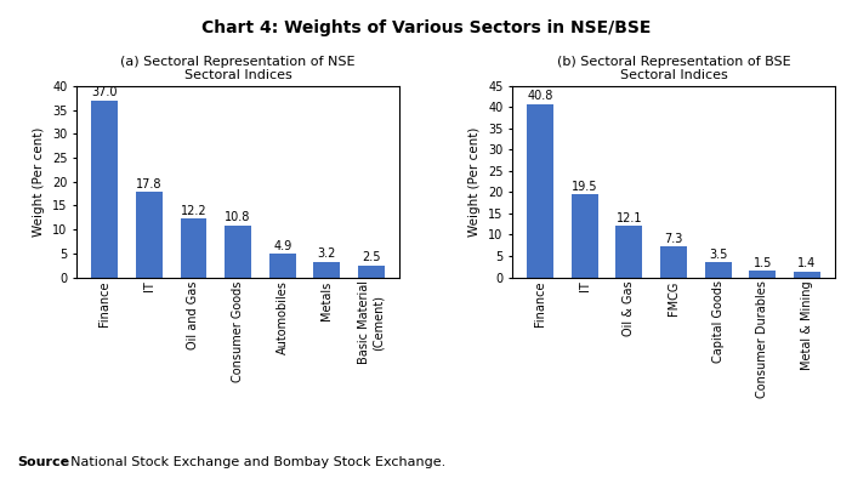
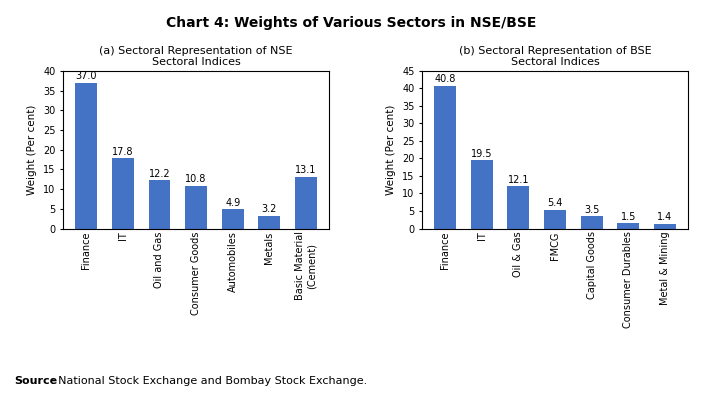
(a) Sectoral Representation of NSE Sectoral Indices/Basic Material (Cement): 2.5 -> 13.1
(b) Sectoral Representation of BSE Sectoral Indices/FMCG: 7.3 -> 5.4
